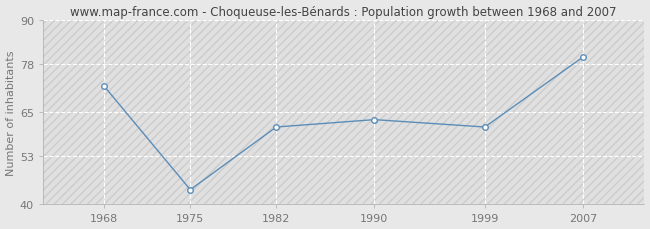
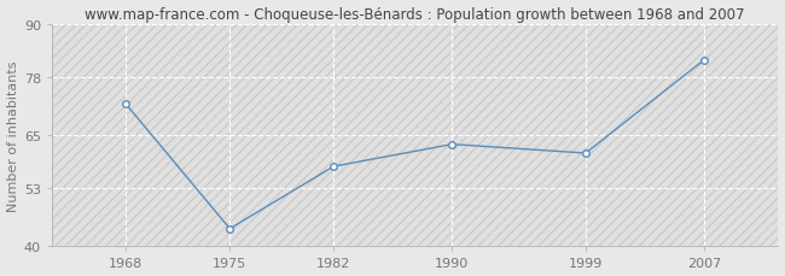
1982: 61 -> 58
2007: 80 -> 82
